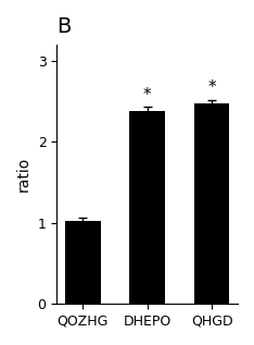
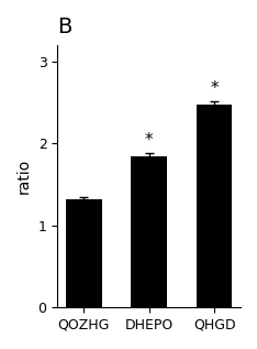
QOZHG: 1.03 -> 1.32
DHEPO: 2.38 -> 1.84
